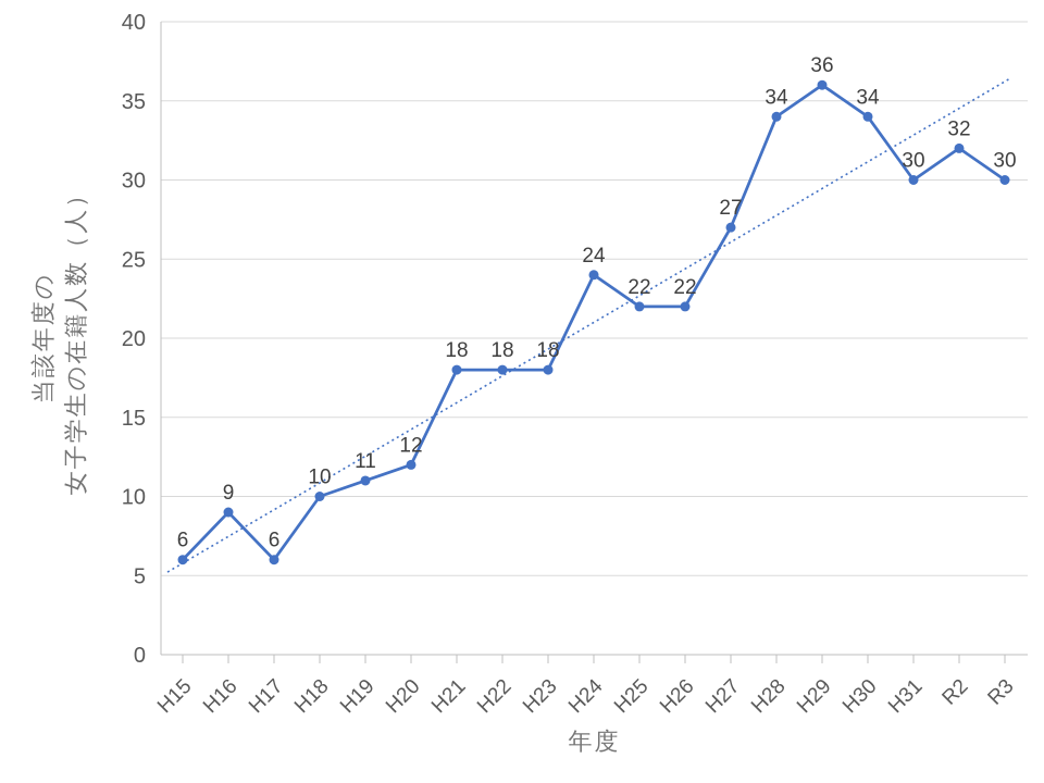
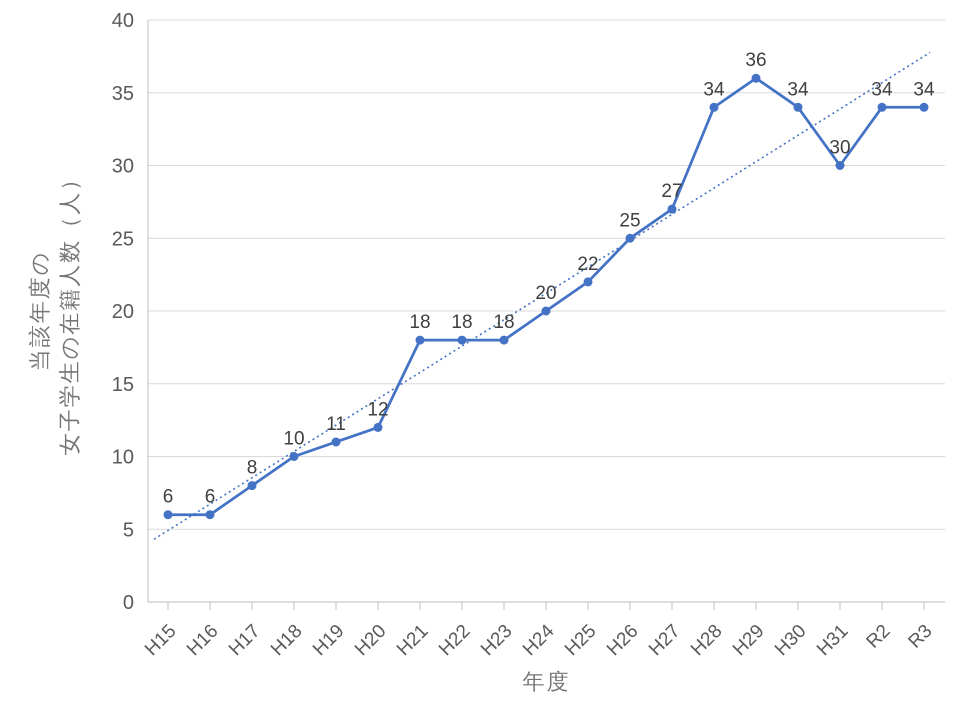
H16: 9 -> 6
H17: 6 -> 8
H24: 24 -> 20
H26: 22 -> 25
R2: 32 -> 34
R3: 30 -> 34
